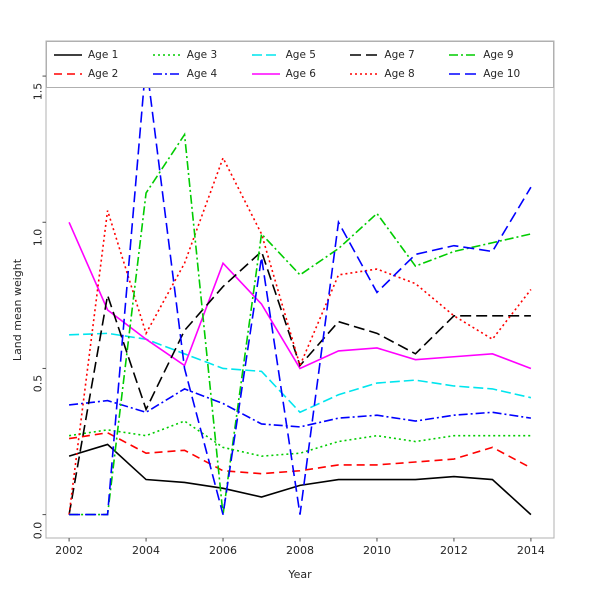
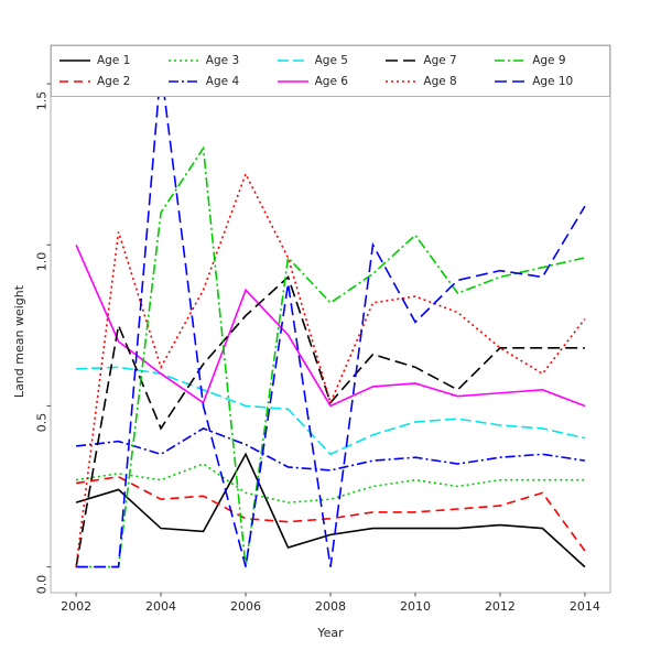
Age 7/2004: 0.36 -> 0.43
Age 1/2006: 0.09 -> 0.35
Age 2/2014: 0.16 -> 0.05
